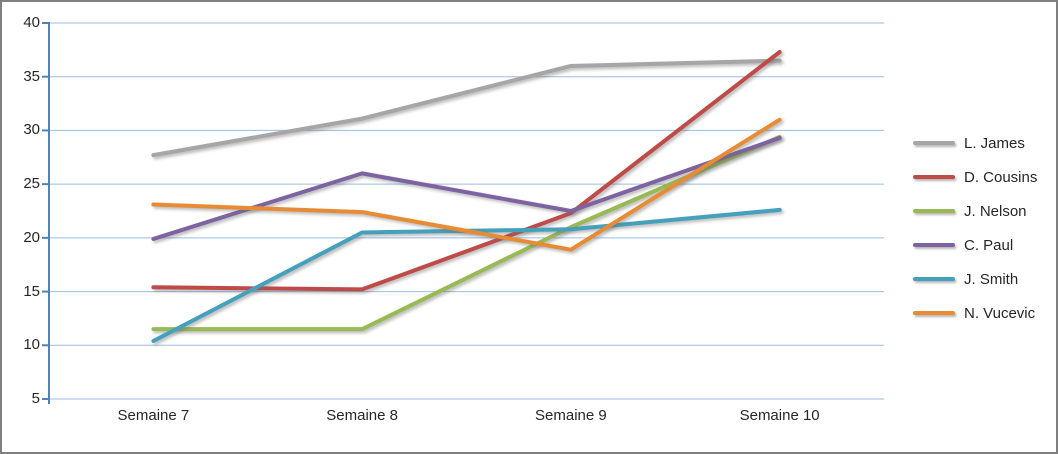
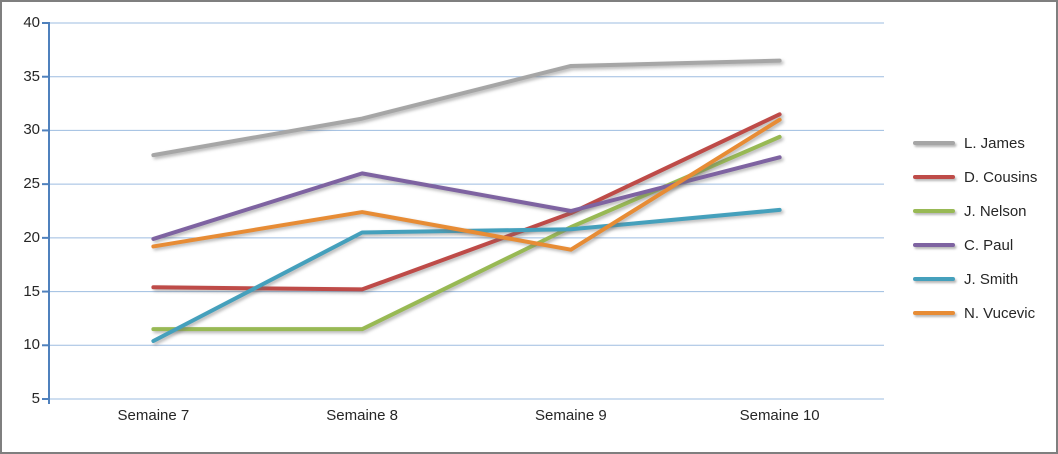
N. Vucevic/Semaine 7: 23.1 -> 19.2
D. Cousins/Semaine 10: 37.3 -> 31.5
C. Paul/Semaine 10: 29.3 -> 27.5
